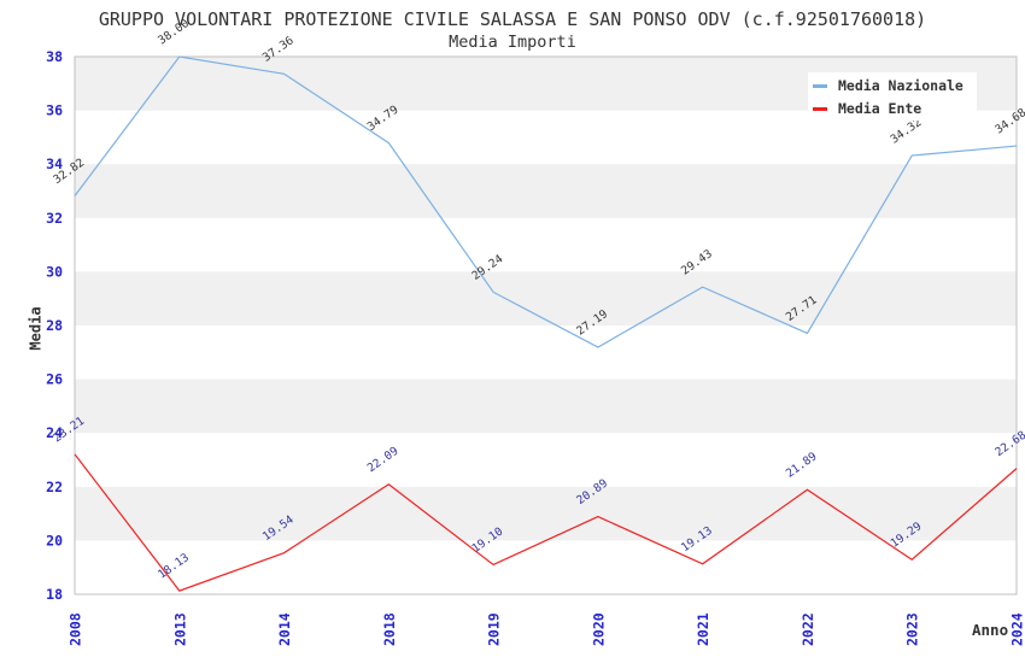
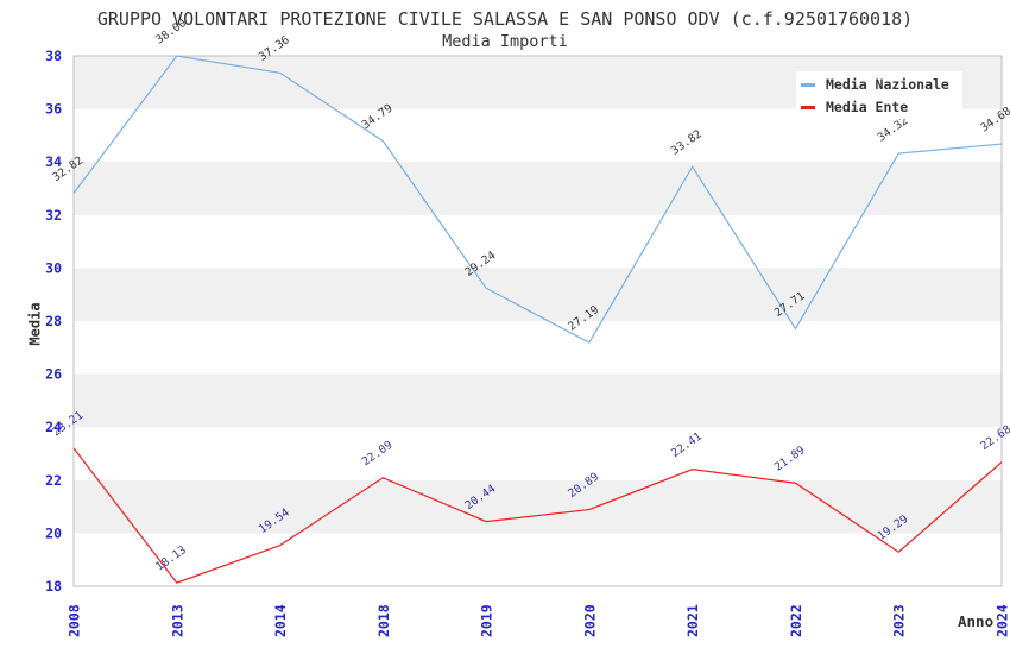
Media Ente/2019: 19.10 -> 20.44
Media Nazionale/2021: 29.43 -> 33.82
Media Ente/2021: 19.13 -> 22.41
